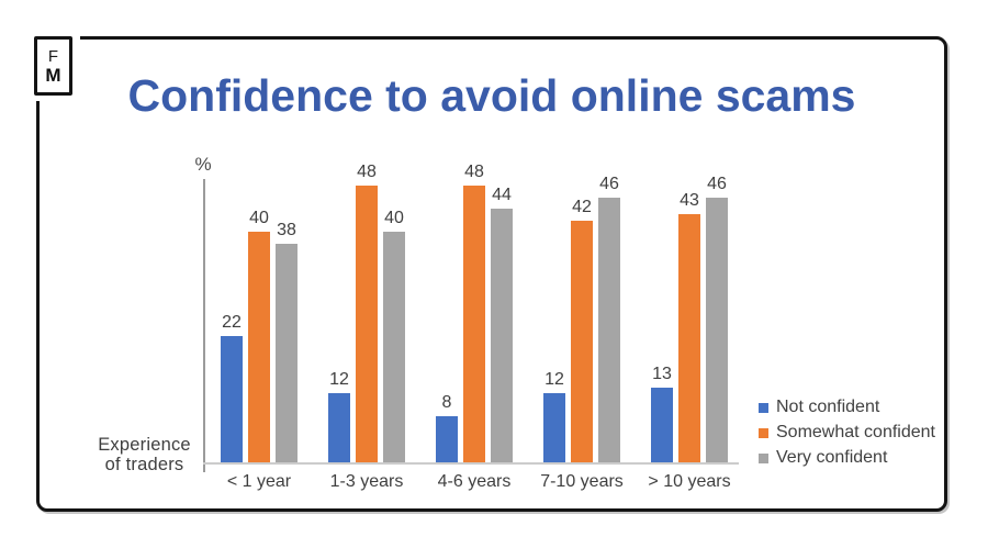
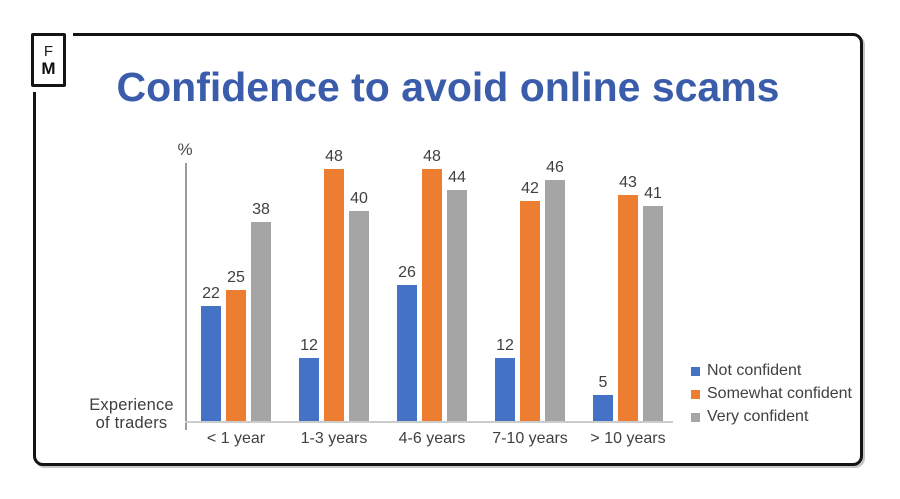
Somewhat confident/< 1 year: 40 -> 25
Not confident/4-6 years: 8 -> 26
Not confident/> 10 years: 13 -> 5
Very confident/> 10 years: 46 -> 41
